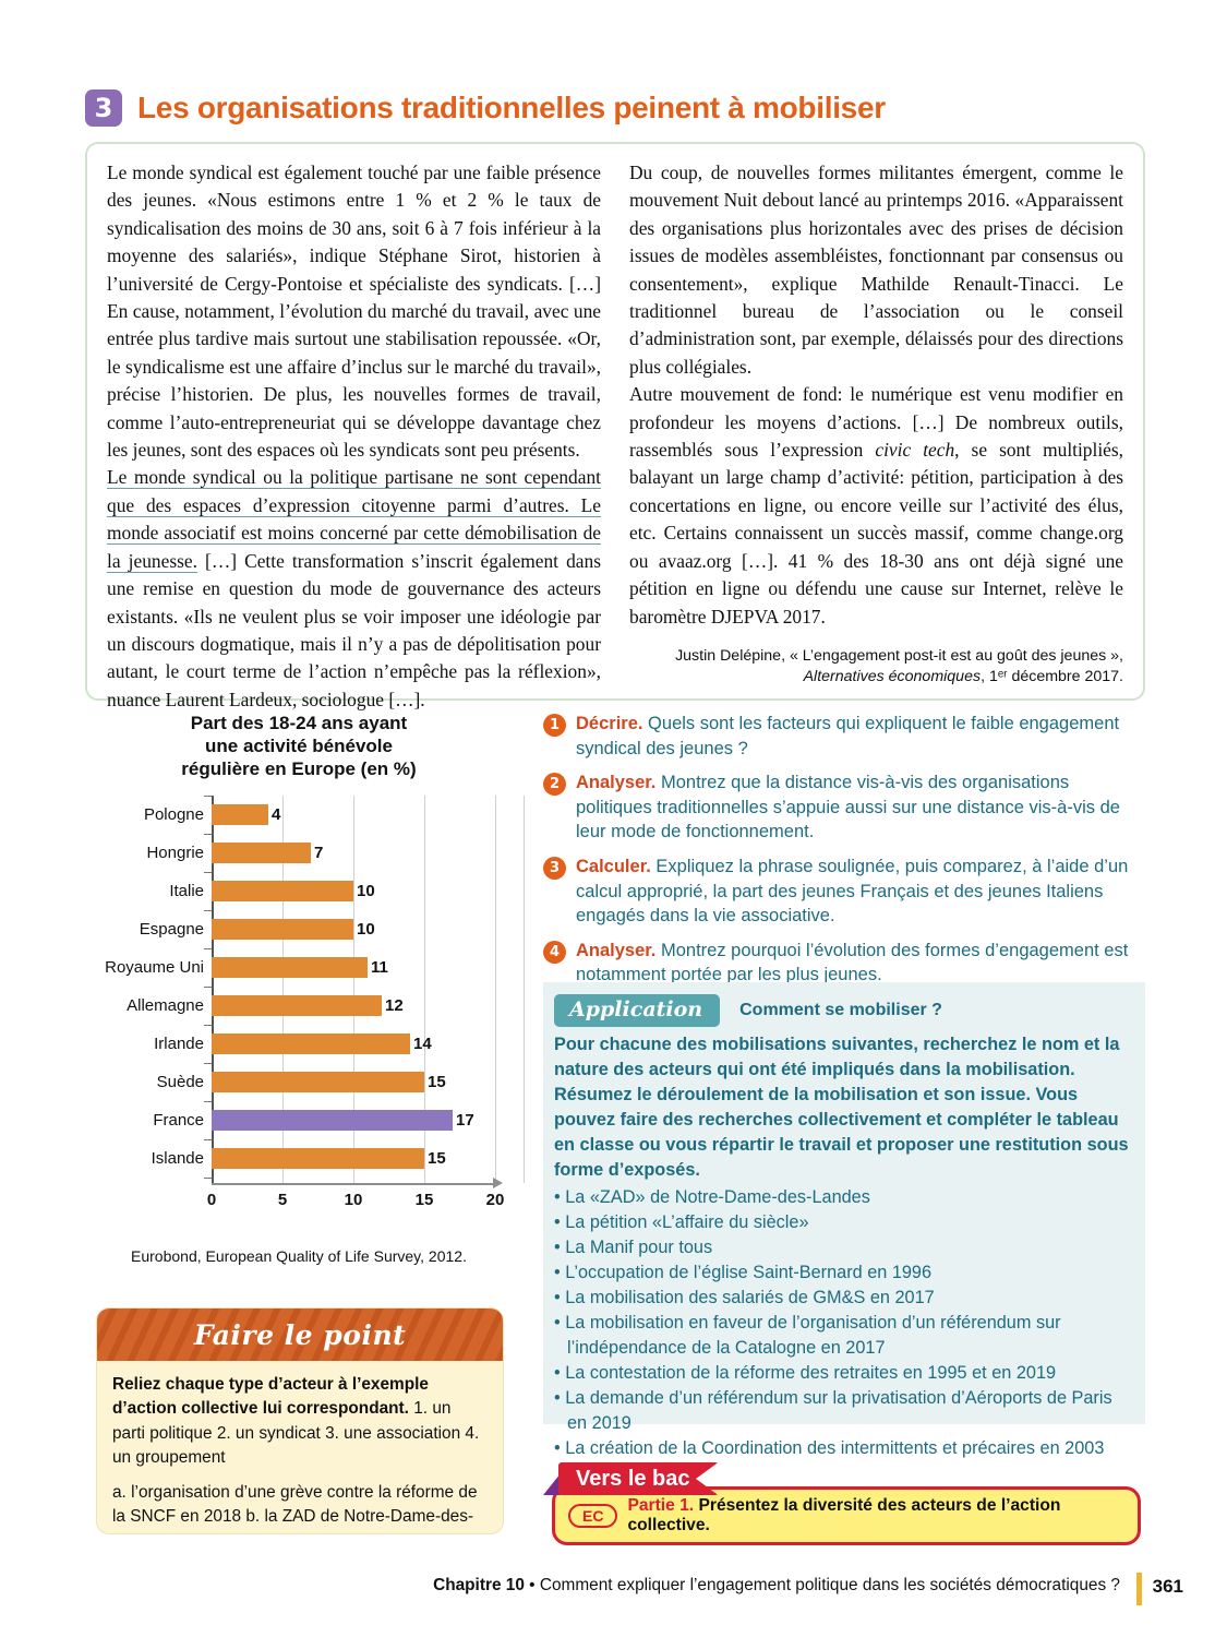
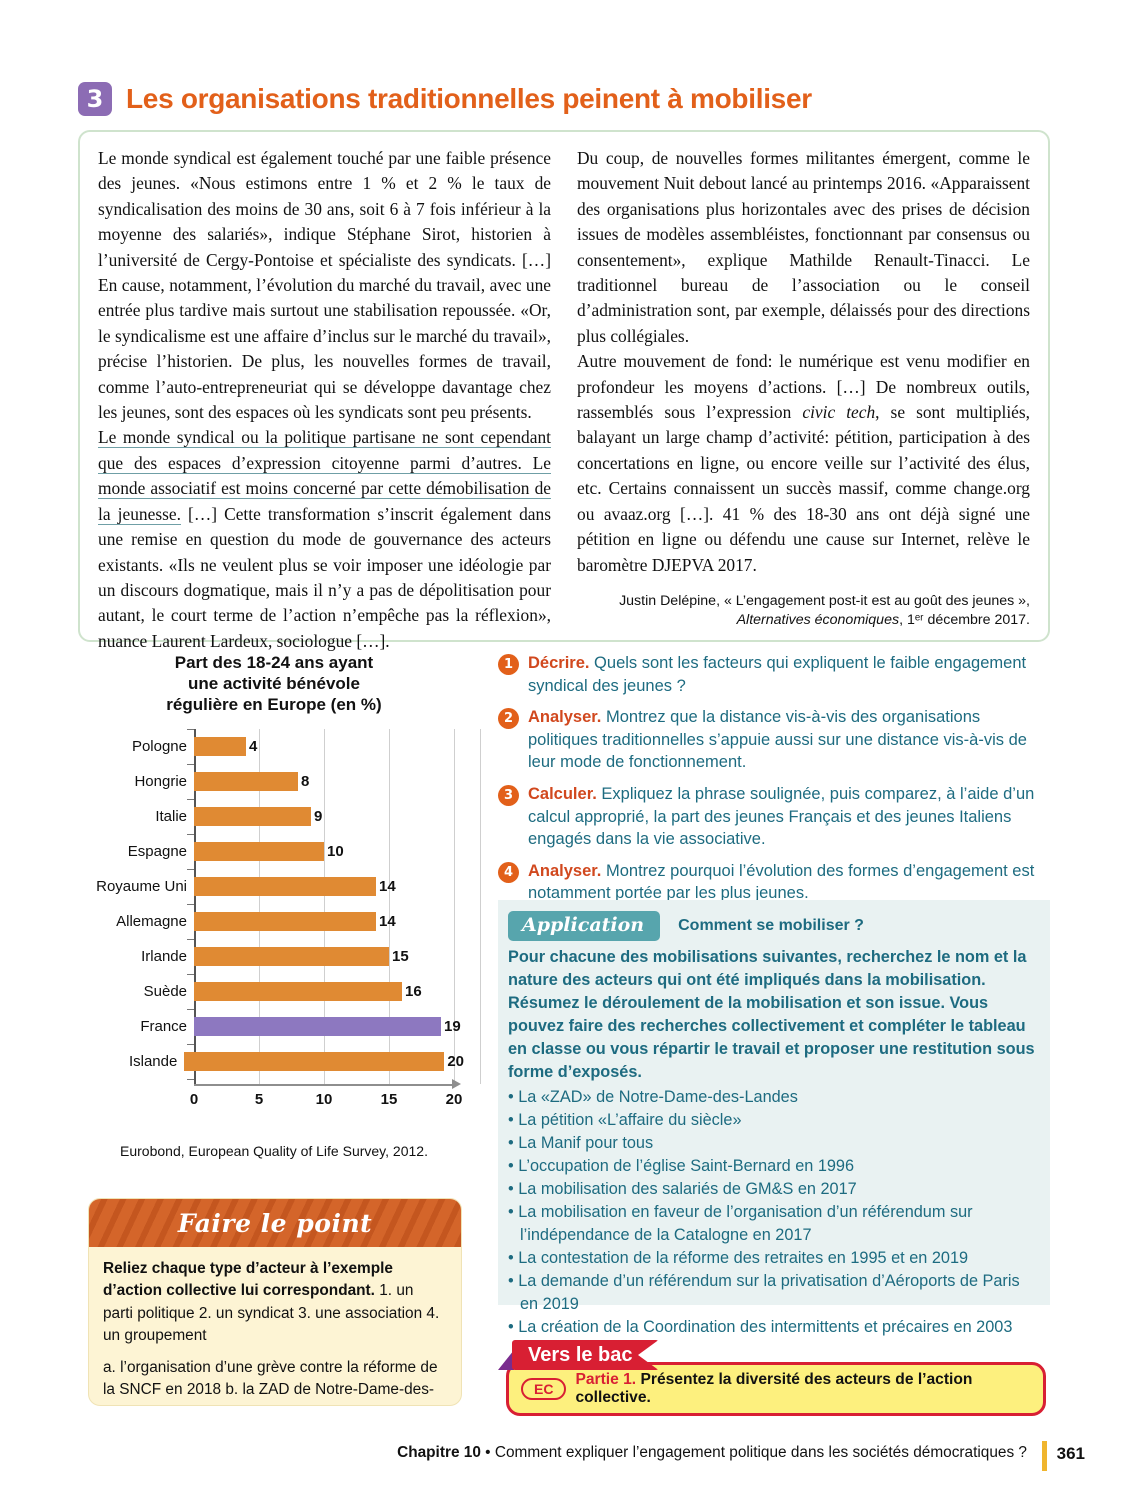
Hongrie: 7 -> 8
Italie: 10 -> 9
Royaume Uni: 11 -> 14
Allemagne: 12 -> 14
Irlande: 14 -> 15
Suède: 15 -> 16
France: 17 -> 19
Islande: 15 -> 20
